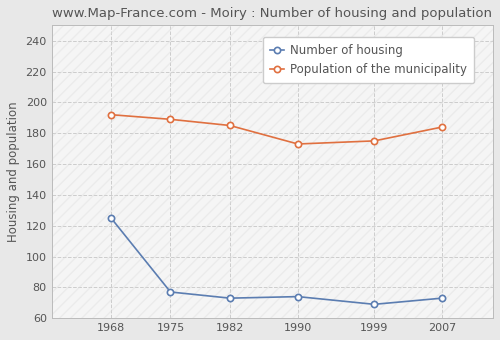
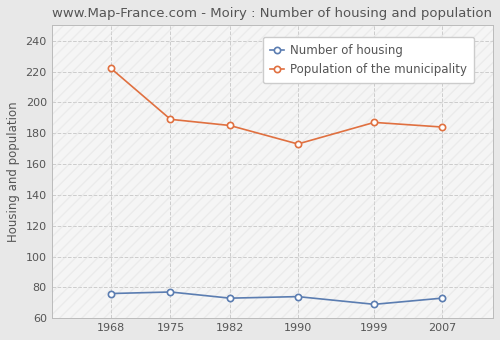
Number of housing/1968: 125 -> 76
Population of the municipality/1968: 192 -> 222
Population of the municipality/1999: 175 -> 187
